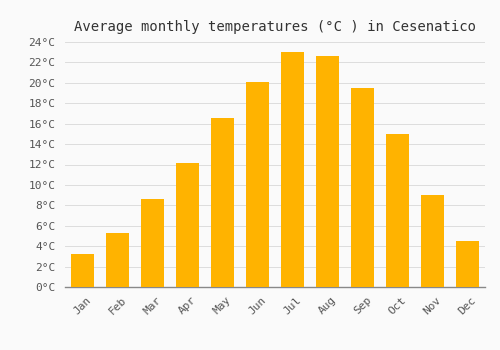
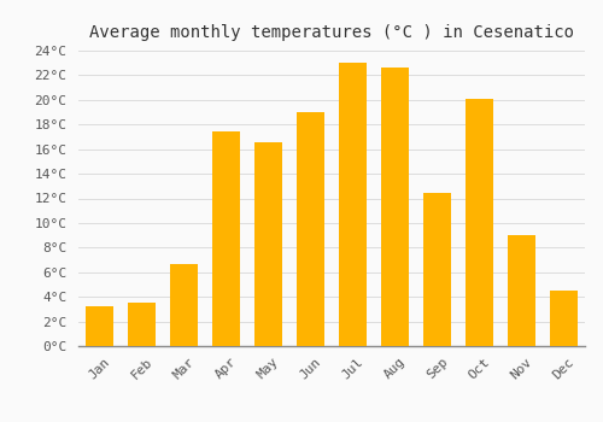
Feb: 5.3°C -> 3.5°C
Mar: 8.6°C -> 6.7°C
Apr: 12.1°C -> 17.4°C
Jun: 20.1°C -> 19.0°C
Sep: 19.5°C -> 12.4°C
Oct: 15.0°C -> 20.1°C
